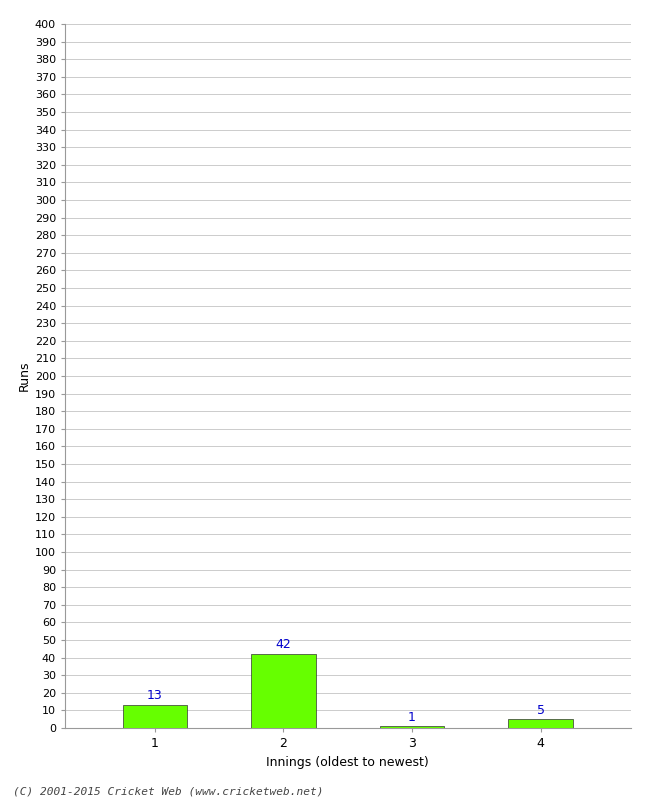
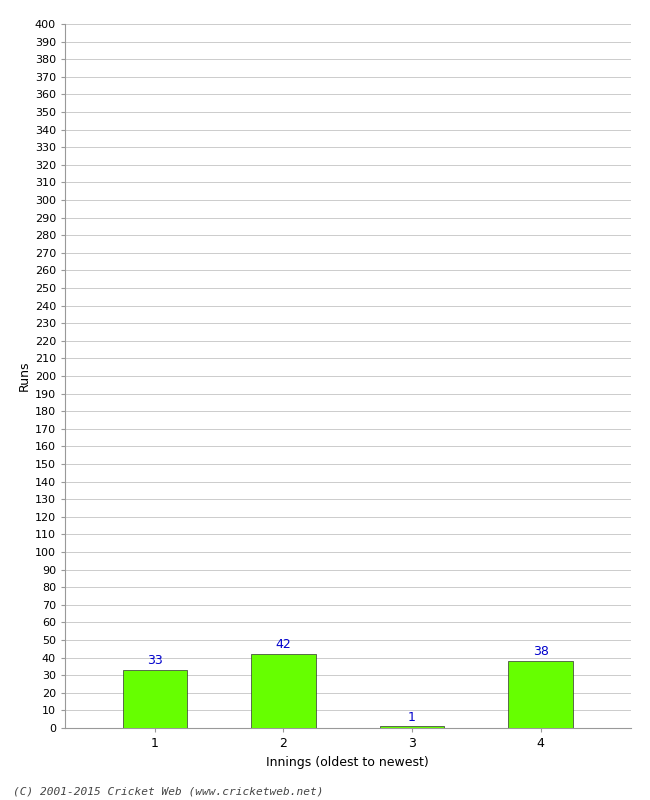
1: 13 -> 33
4: 5 -> 38
